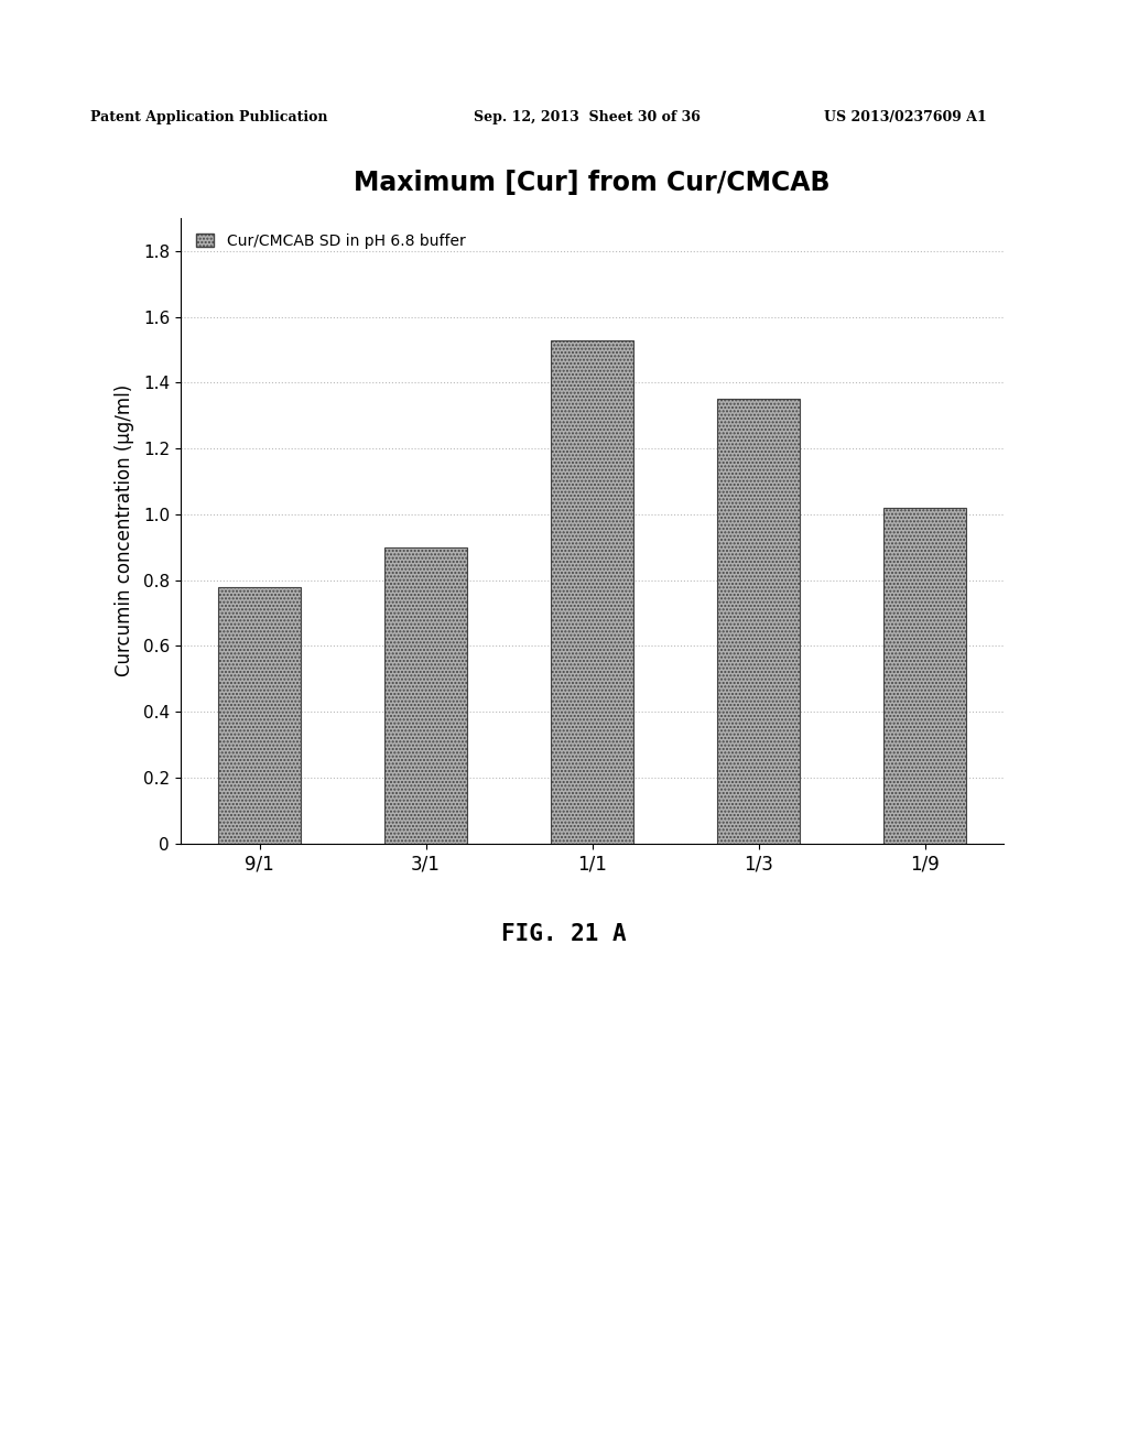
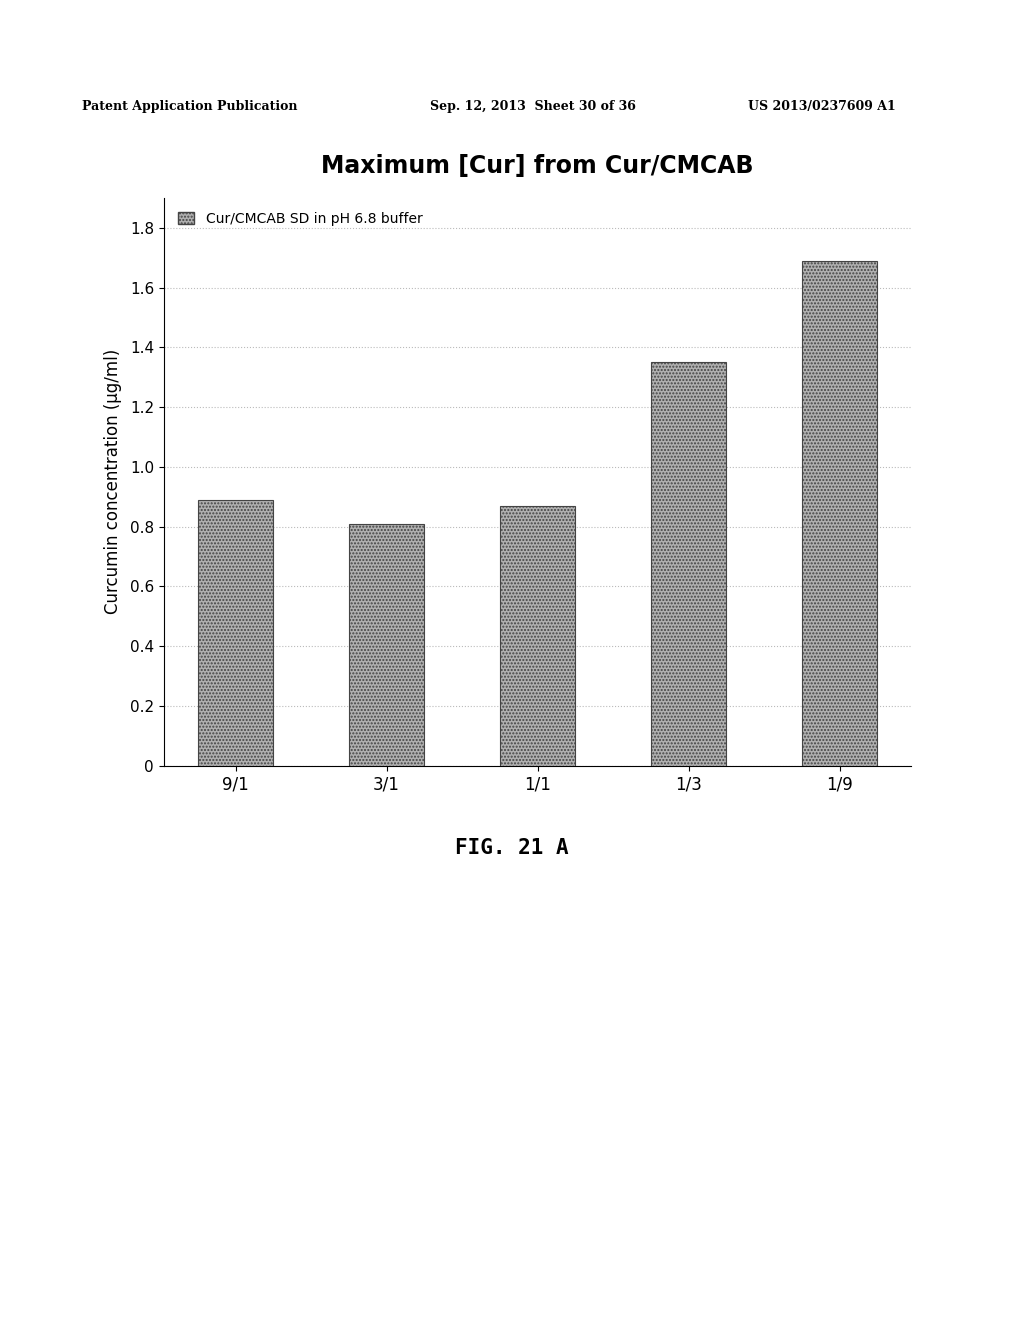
9/1: 0.78 -> 0.89
3/1: 0.90 -> 0.81
1/1: 1.53 -> 0.87
1/9: 1.02 -> 1.69
